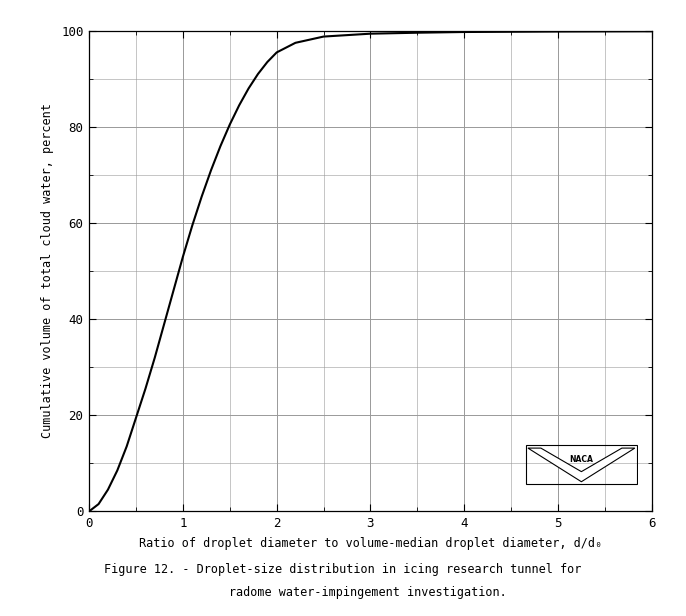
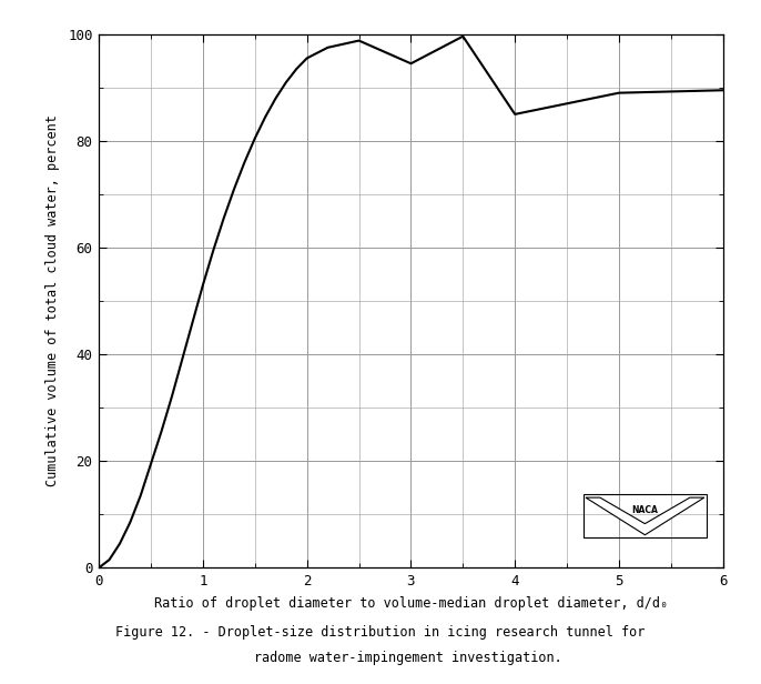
3: 99.4 -> 94.5
4: 99.8 -> 85.0
5: 99.8 -> 89.0
6: 99.9 -> 89.5
